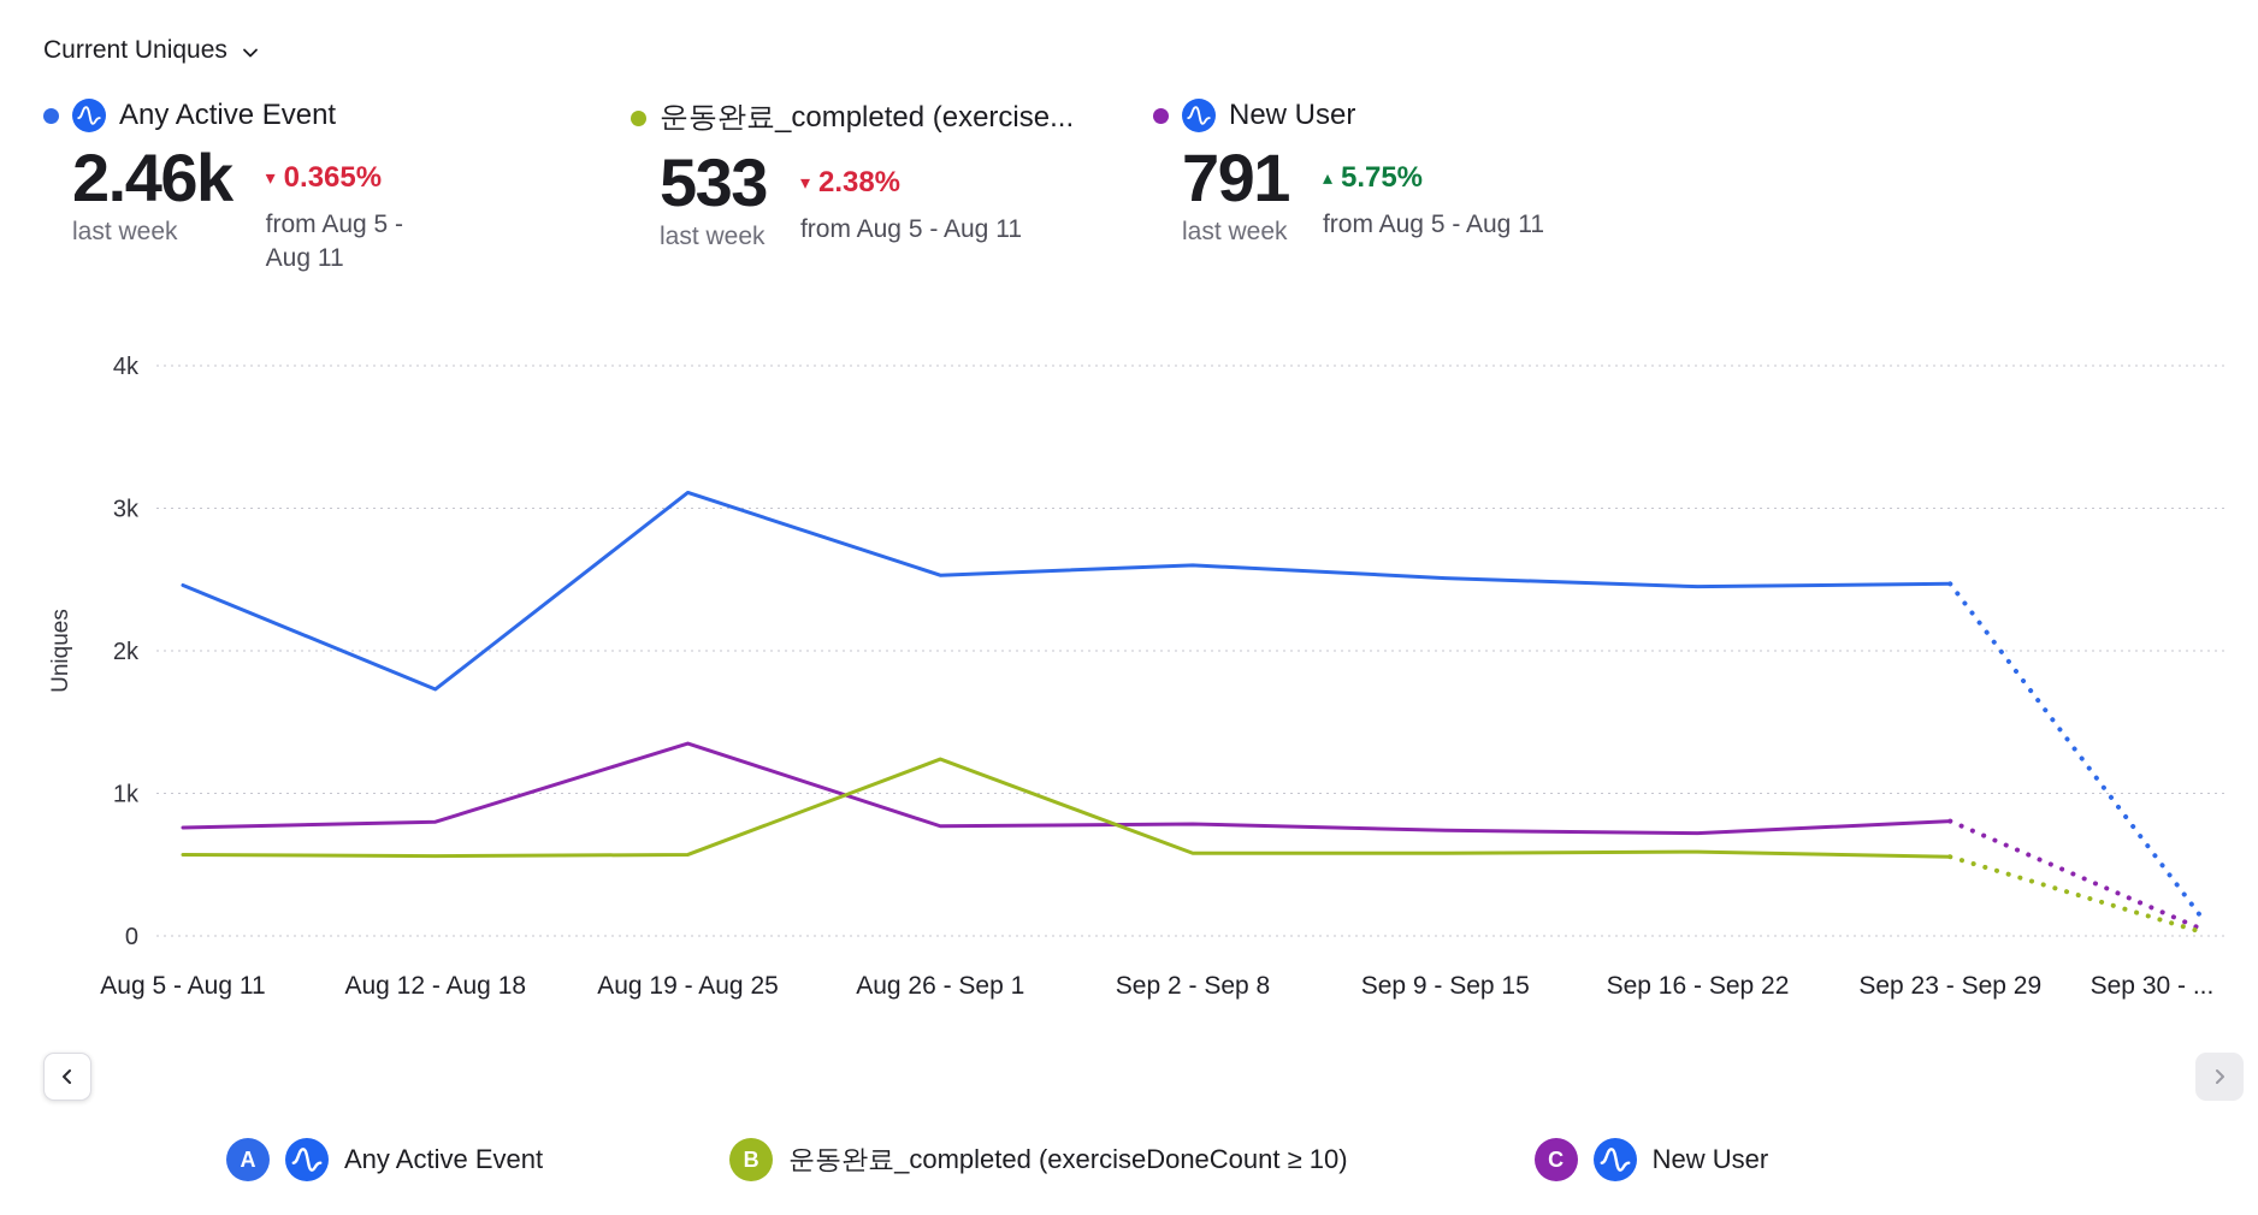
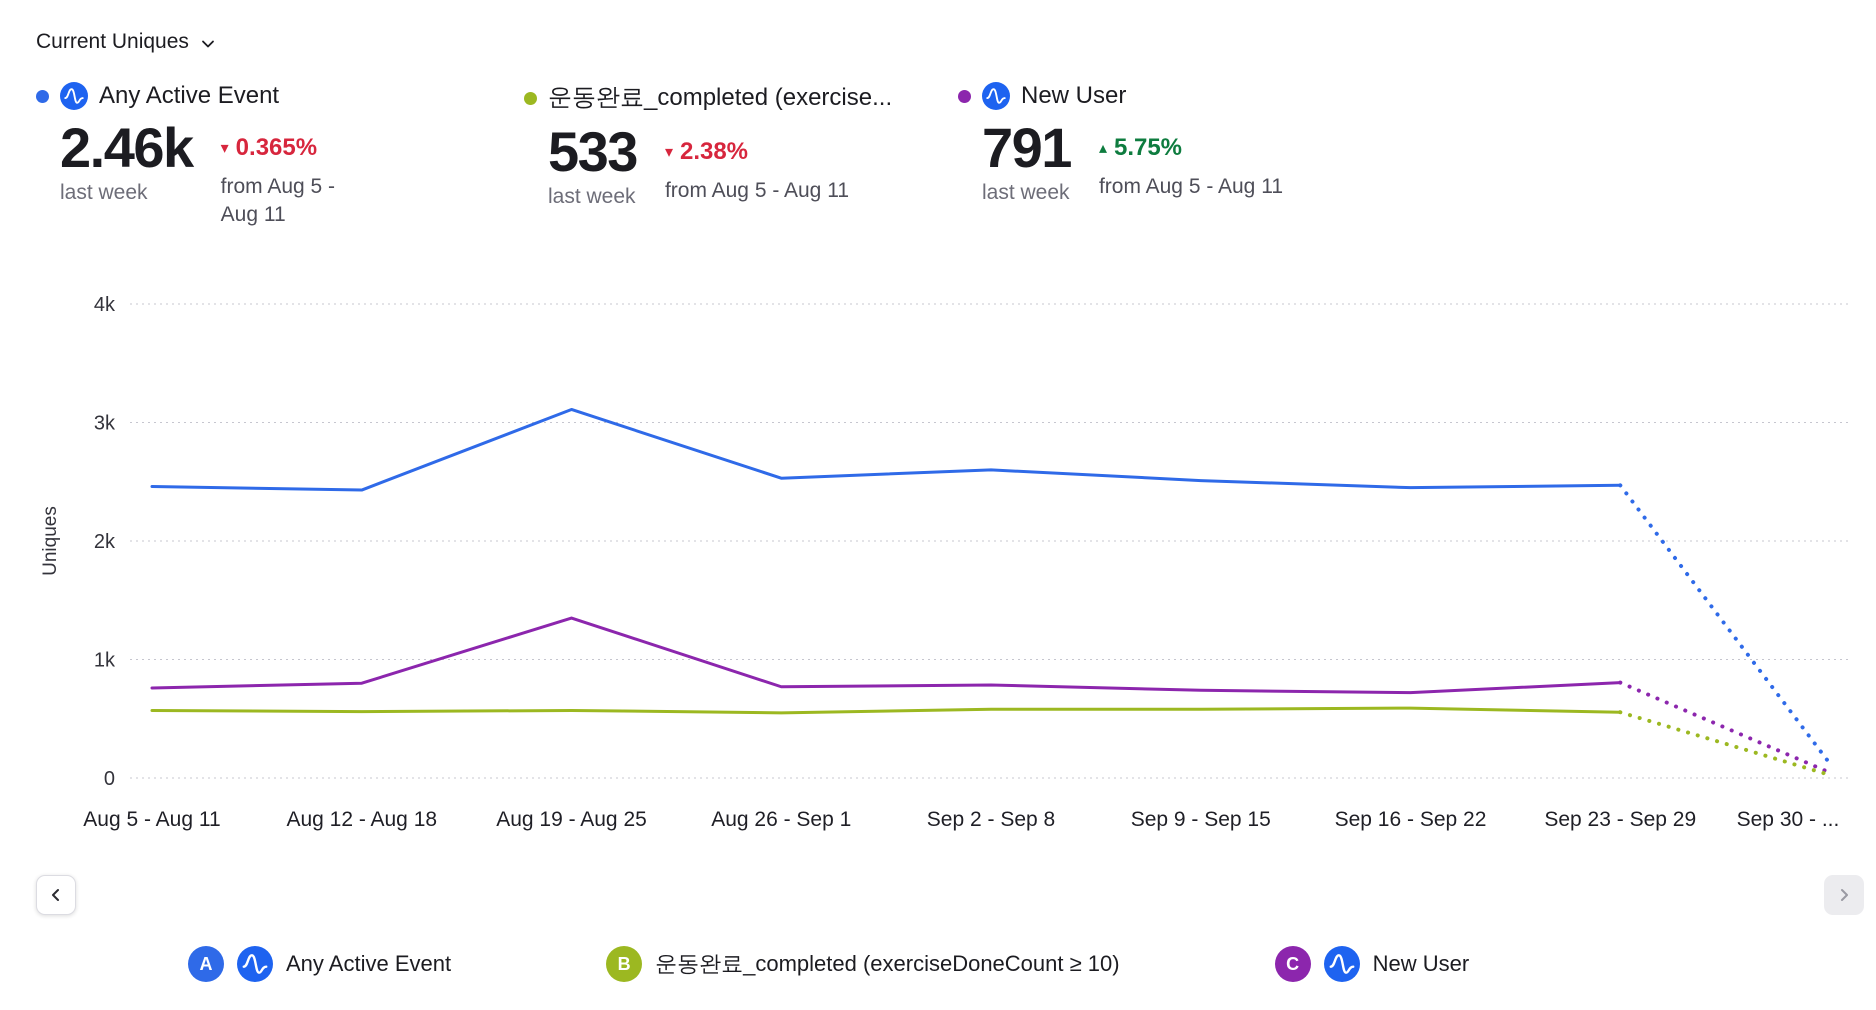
Any Active Event/Aug 12 - Aug 18: 1.73k -> 2.43k
운동완료_completed (exerciseDoneCount ≥ 10)/Aug 26 - Sep 1: 1.24k -> 0.55k
